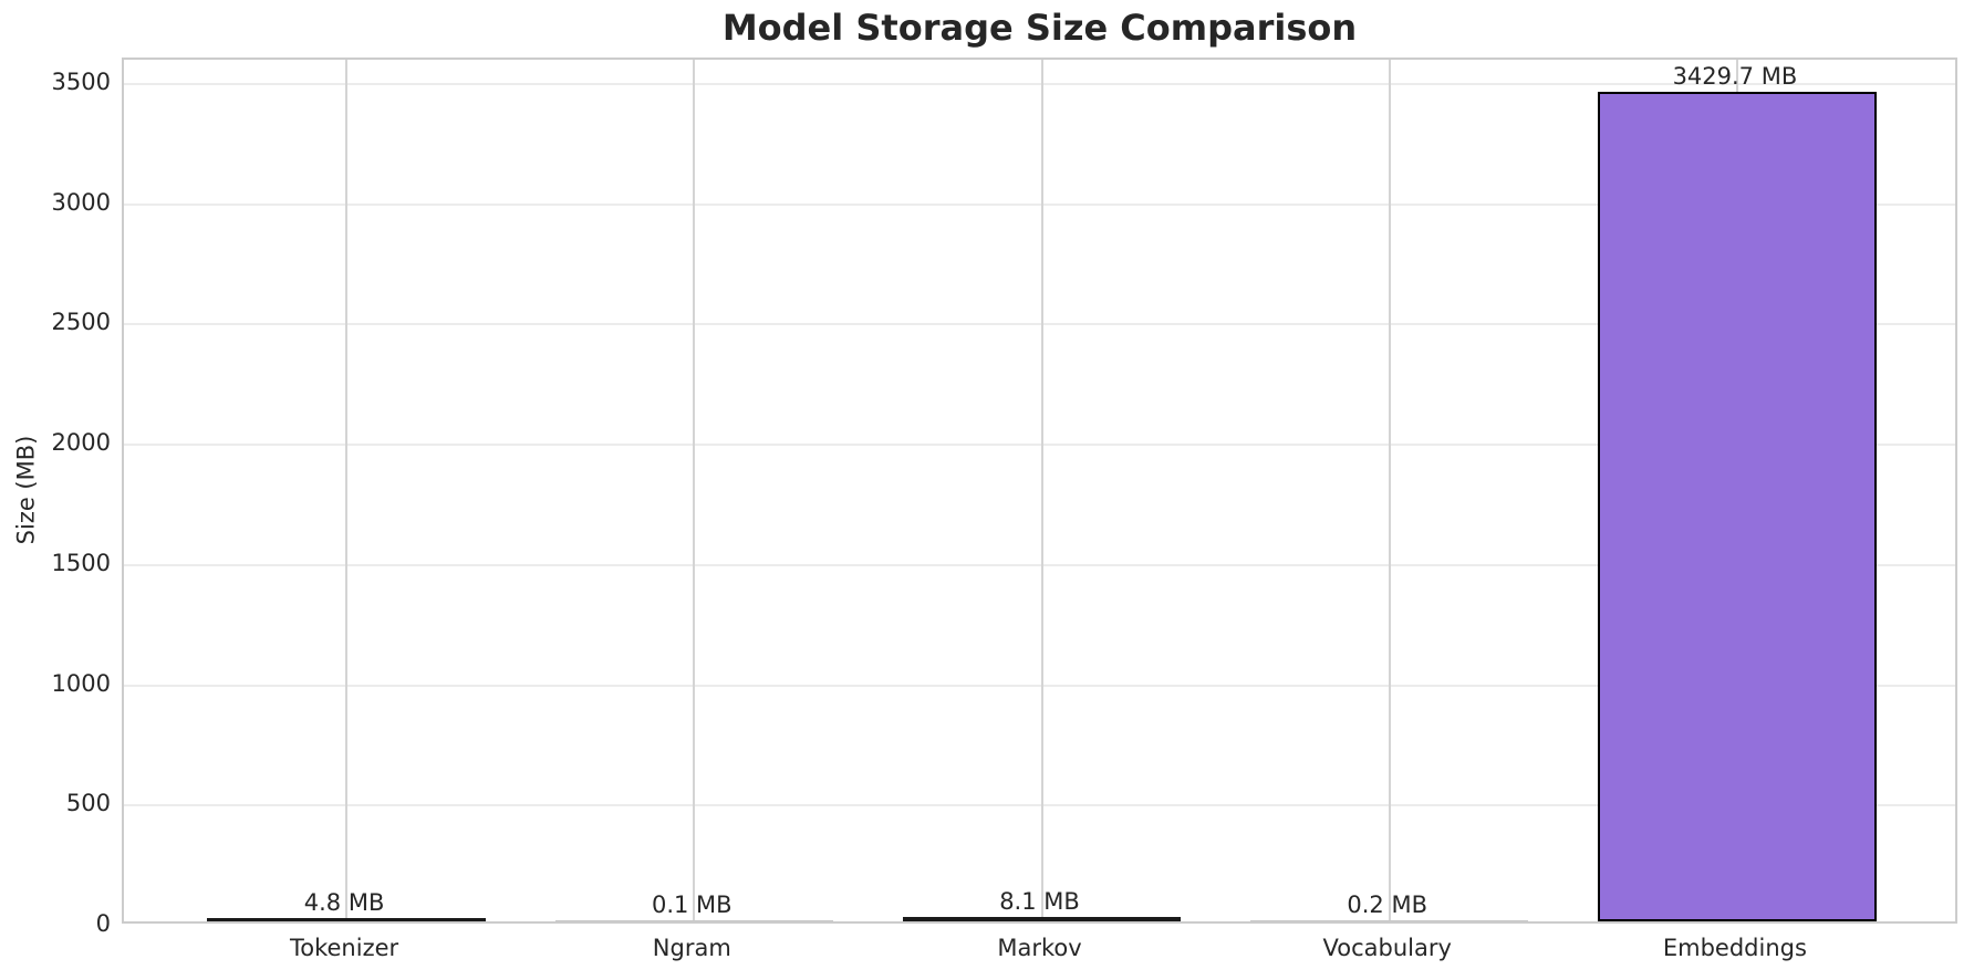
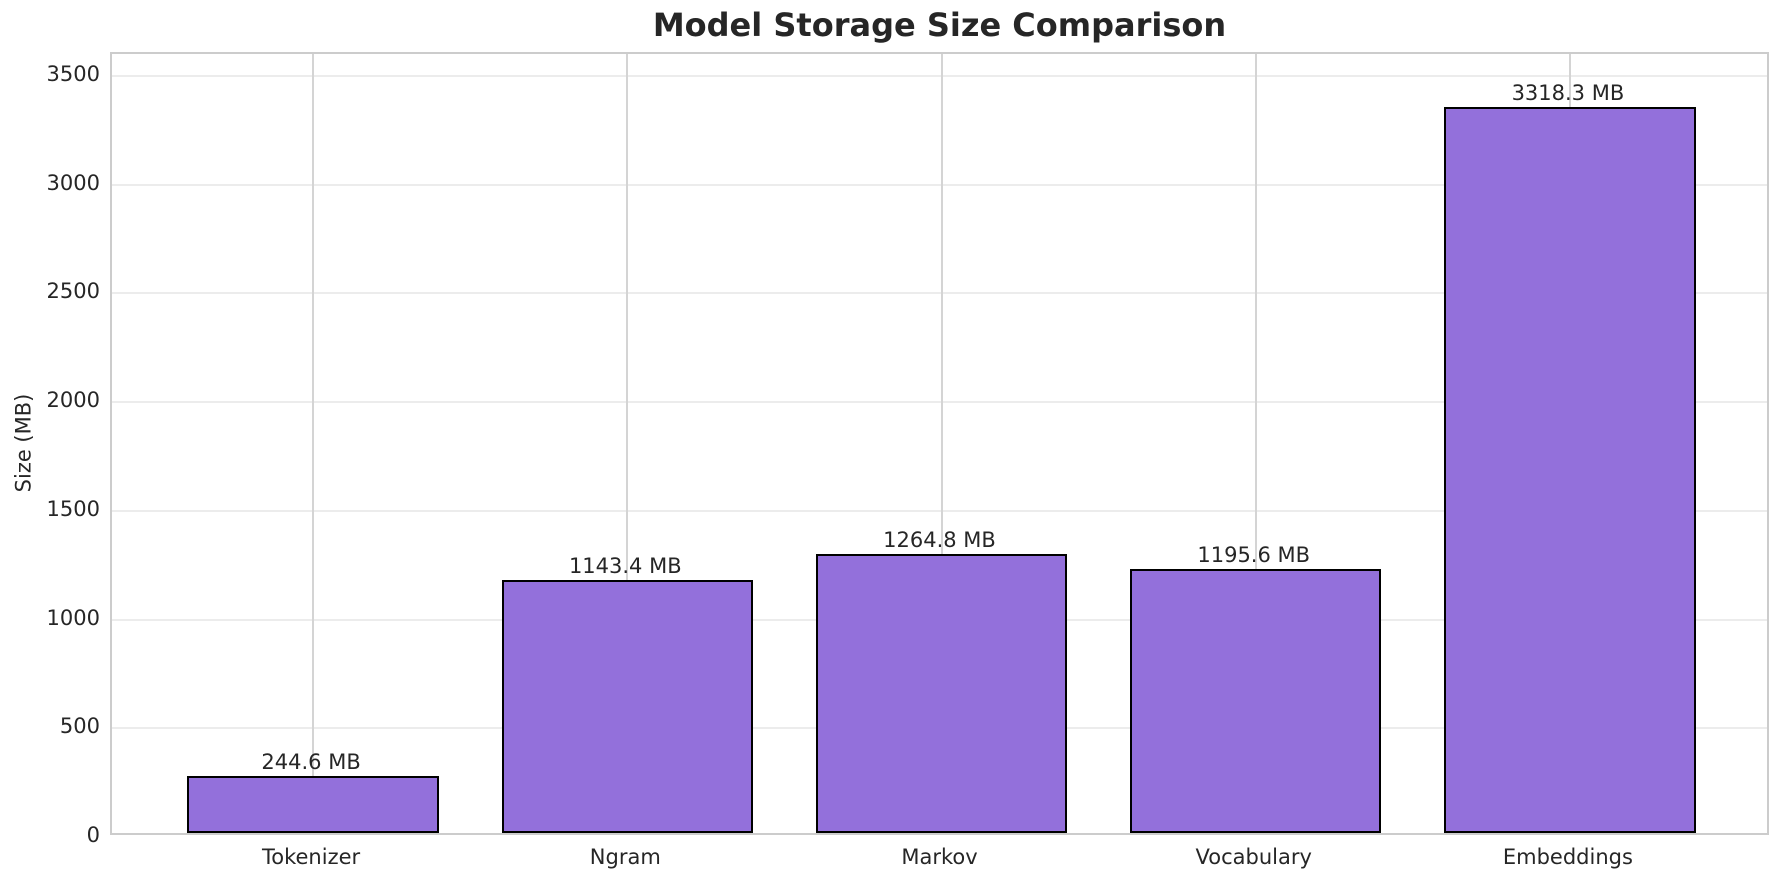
Tokenizer: 4.8 -> 244.6
Ngram: 0.1 -> 1143.4
Markov: 8.1 -> 1264.8
Vocabulary: 0.2 -> 1195.6
Embeddings: 3429.7 -> 3318.3
